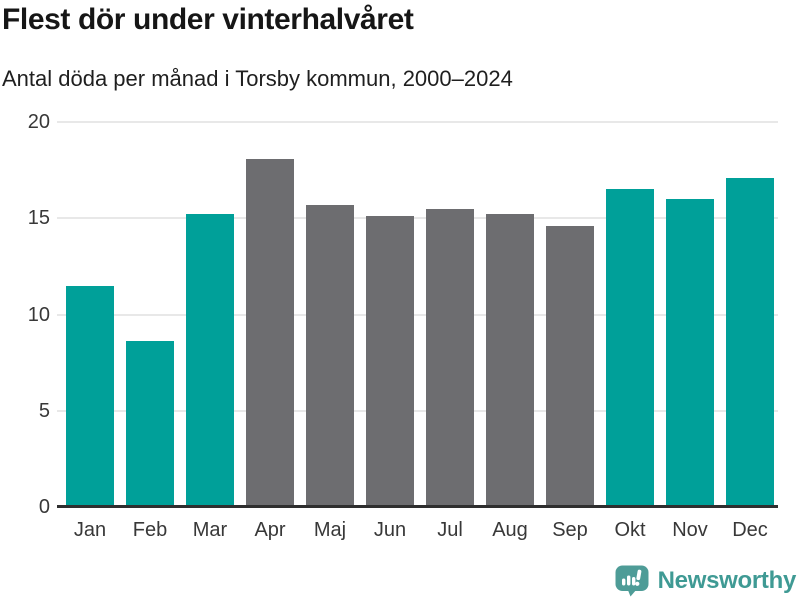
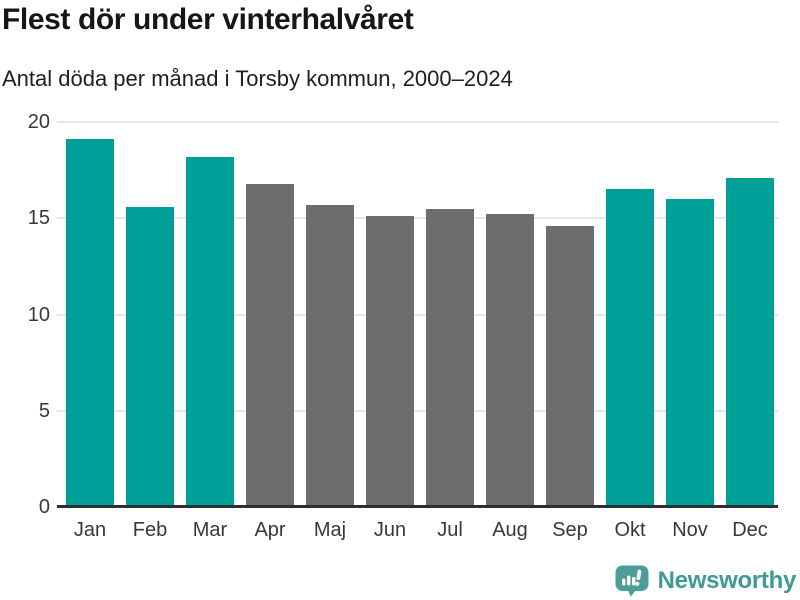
Jan: 11.5 -> 19.1
Feb: 8.6 -> 15.6
Mar: 15.2 -> 18.2
Apr: 18.1 -> 16.8
